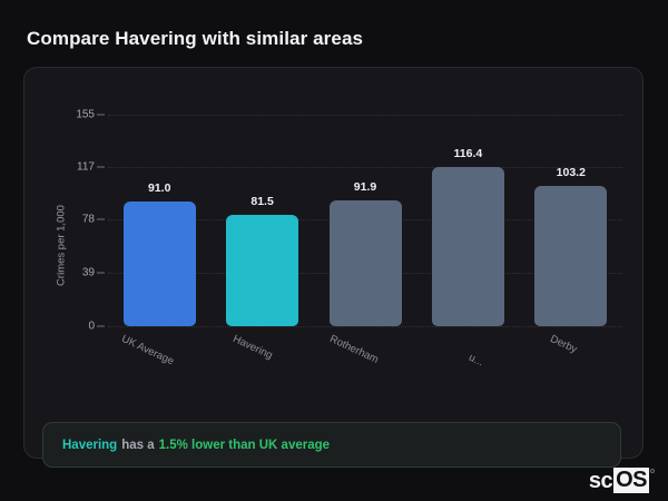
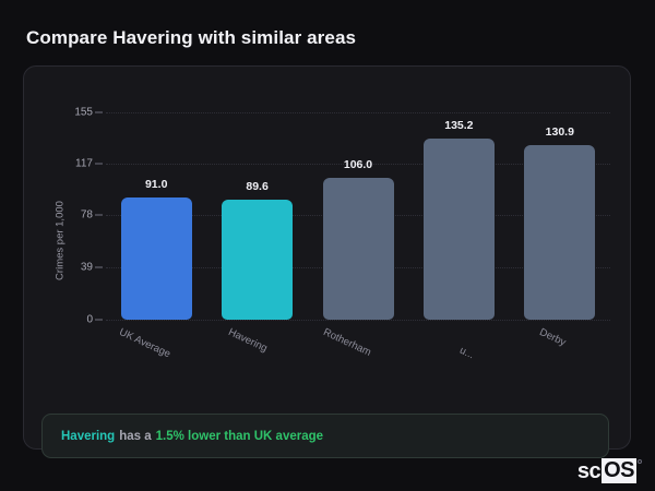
Havering: 81.5 -> 89.6
Rotherham: 91.9 -> 106.0
Kingston u...: 116.4 -> 135.2
Derby: 103.2 -> 130.9
